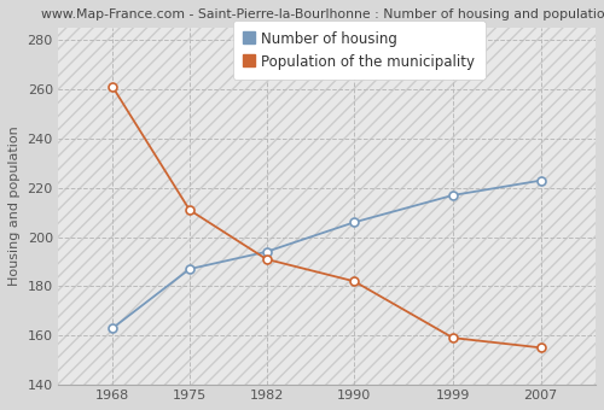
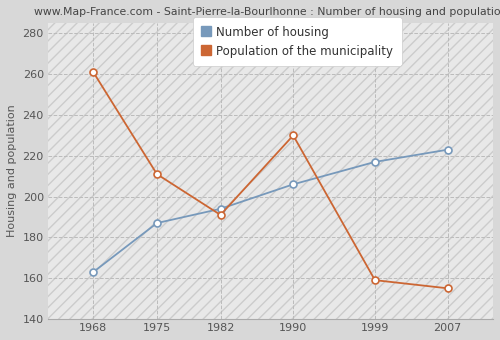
Population of the municipality/1990: 182 -> 230
